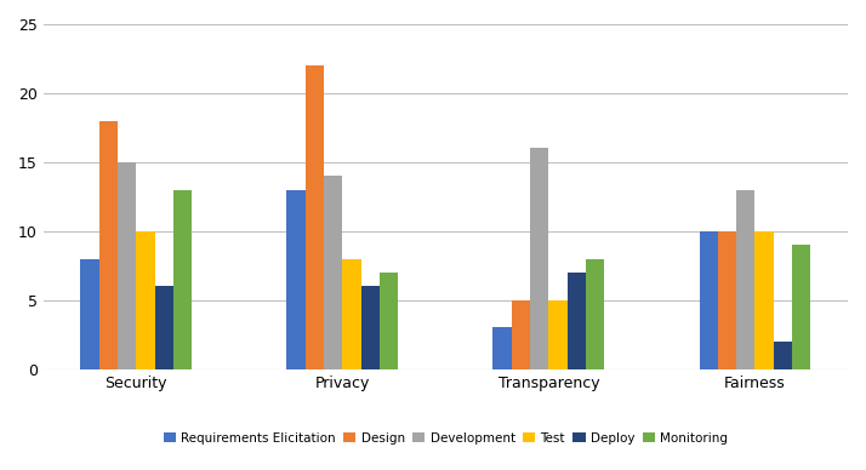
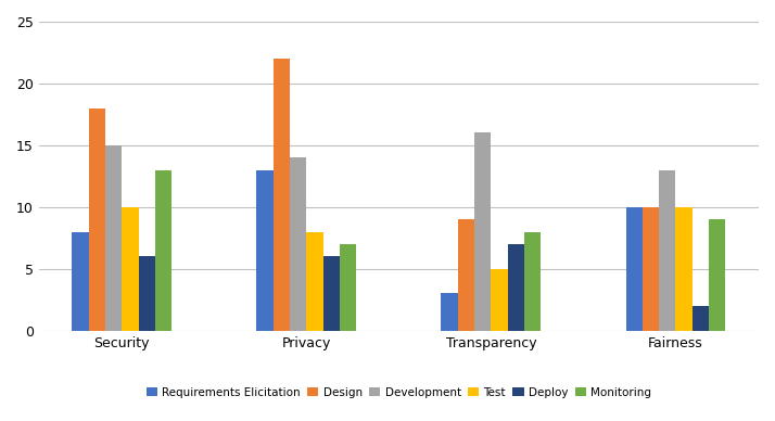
Design/Transparency: 5 -> 9
